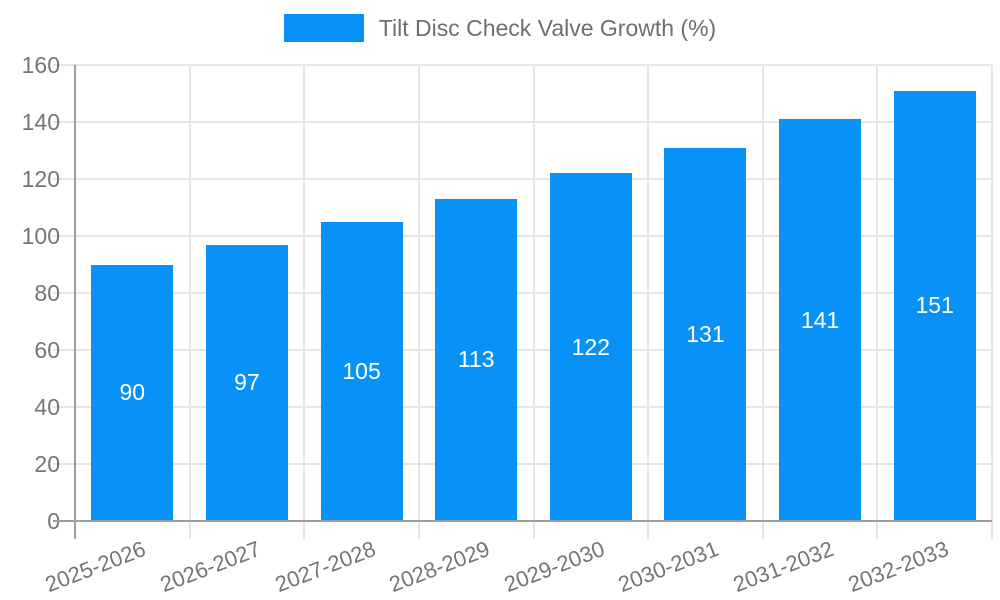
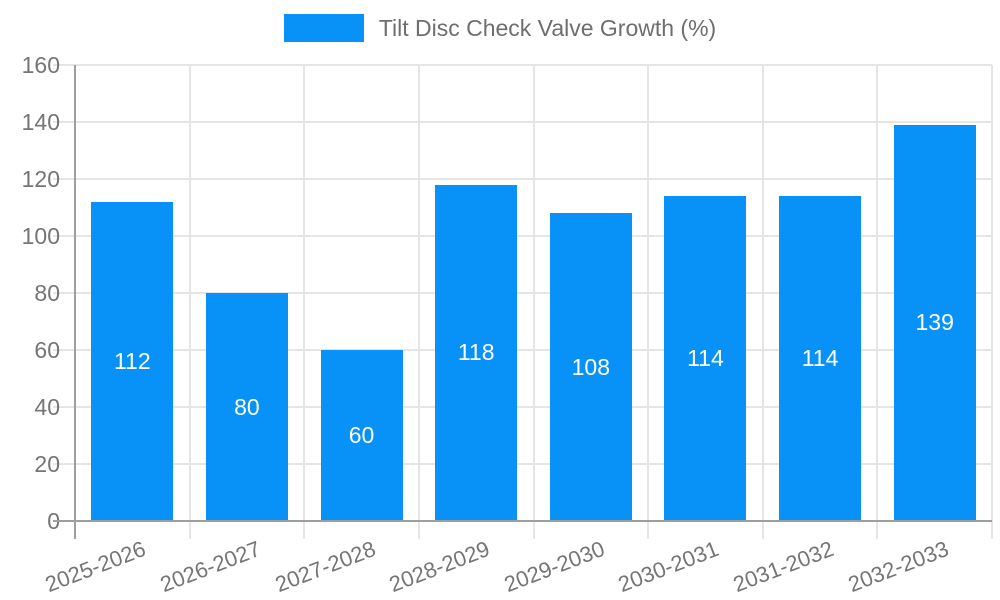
2025-2026: 90 -> 112
2026-2027: 97 -> 80
2027-2028: 105 -> 60
2028-2029: 113 -> 118
2029-2030: 122 -> 108
2030-2031: 131 -> 114
2031-2032: 141 -> 114
2032-2033: 151 -> 139
